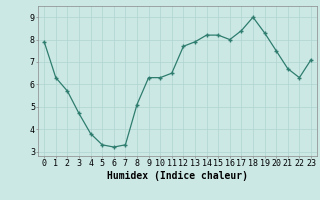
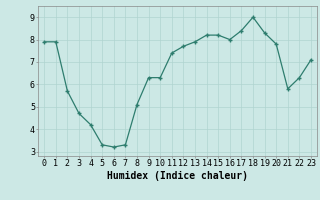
1: 6.3 -> 7.9
4: 3.8 -> 4.2
11: 6.5 -> 7.4
20: 7.5 -> 7.8
21: 6.7 -> 5.8
